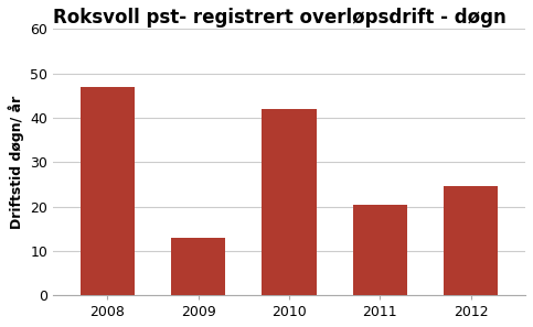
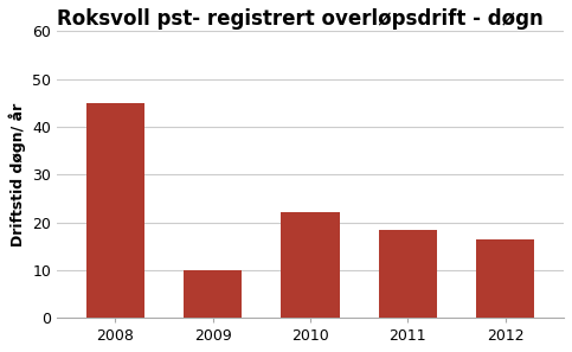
2008: 47.0 -> 45.0
2009: 13.0 -> 10.0
2010: 42.0 -> 22.0
2011: 20.5 -> 18.5
2012: 24.5 -> 16.5
